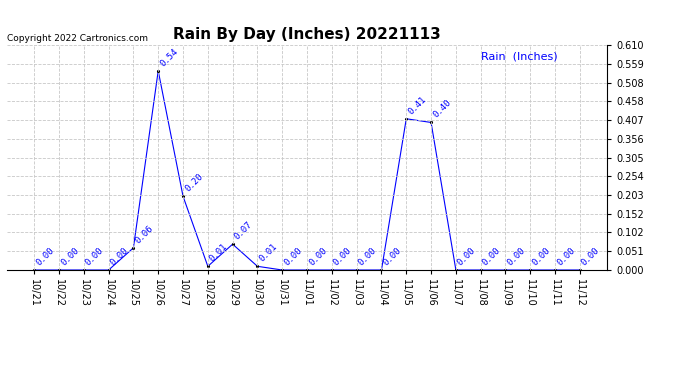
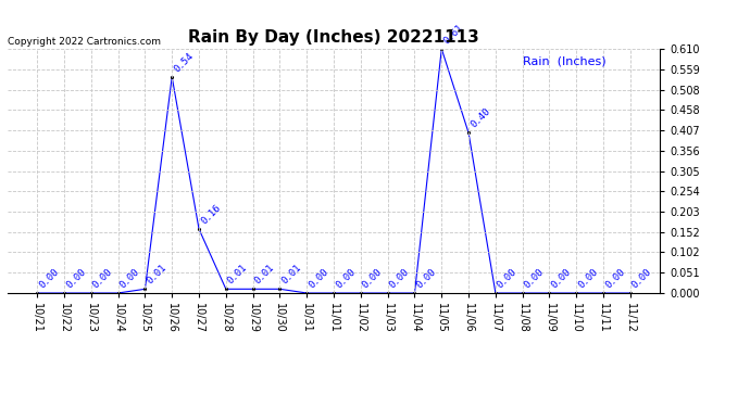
10/25: 0.06 -> 0.01
10/27: 0.20 -> 0.16
10/29: 0.07 -> 0.01
11/05: 0.41 -> 0.61
